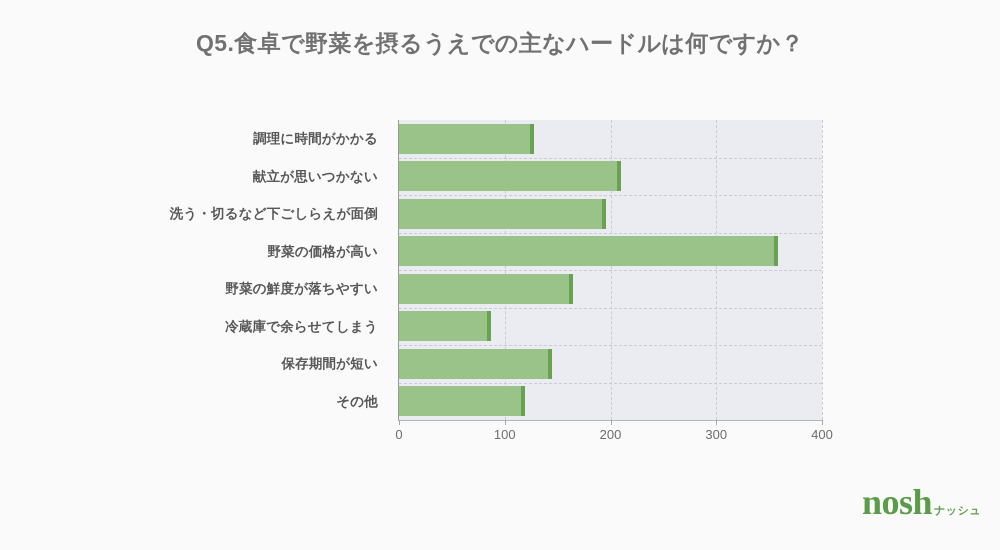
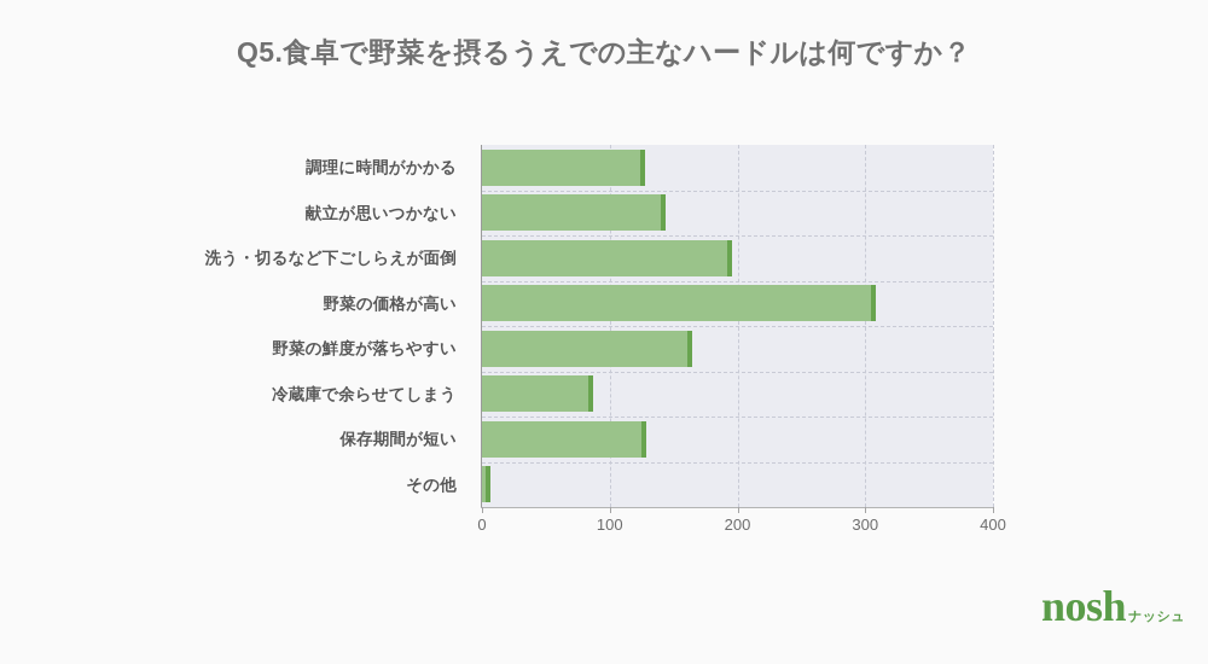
献立が思いつかない: 210 -> 144
野菜の価格が高い: 358 -> 308
保存期間が短い: 145 -> 129
その他: 119 -> 7
